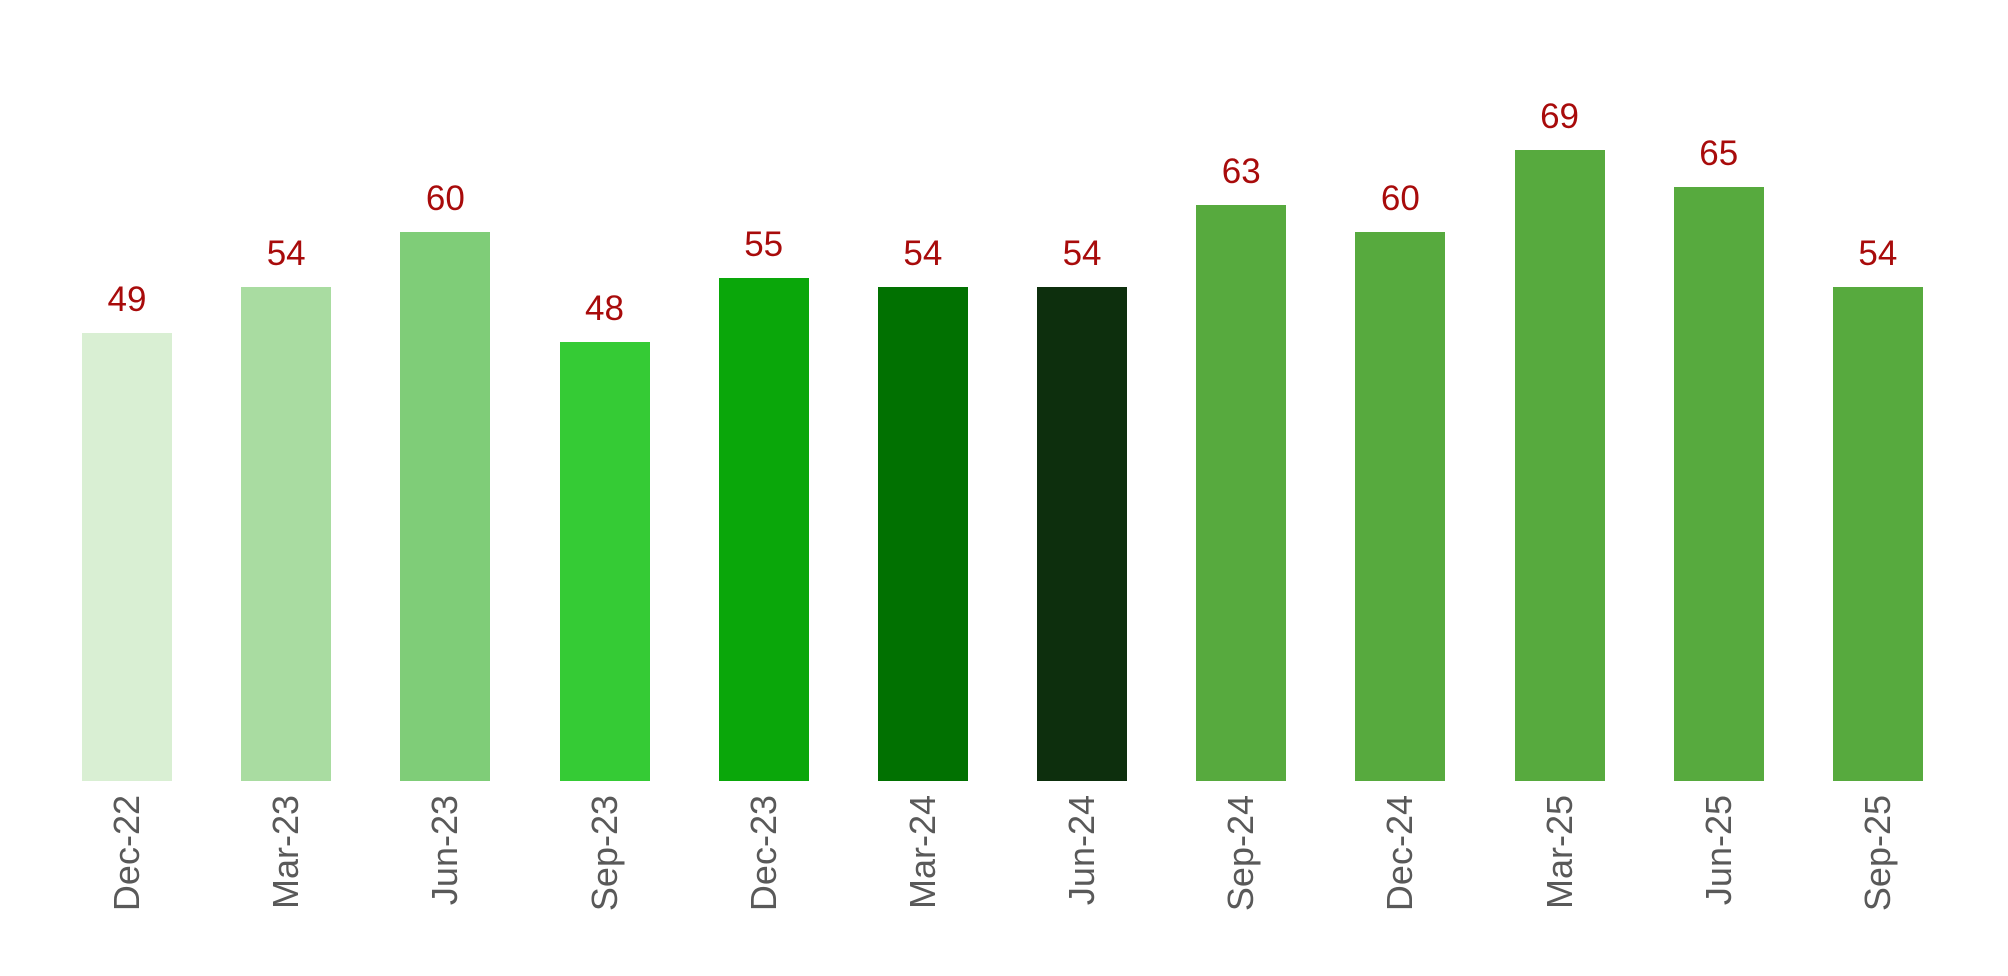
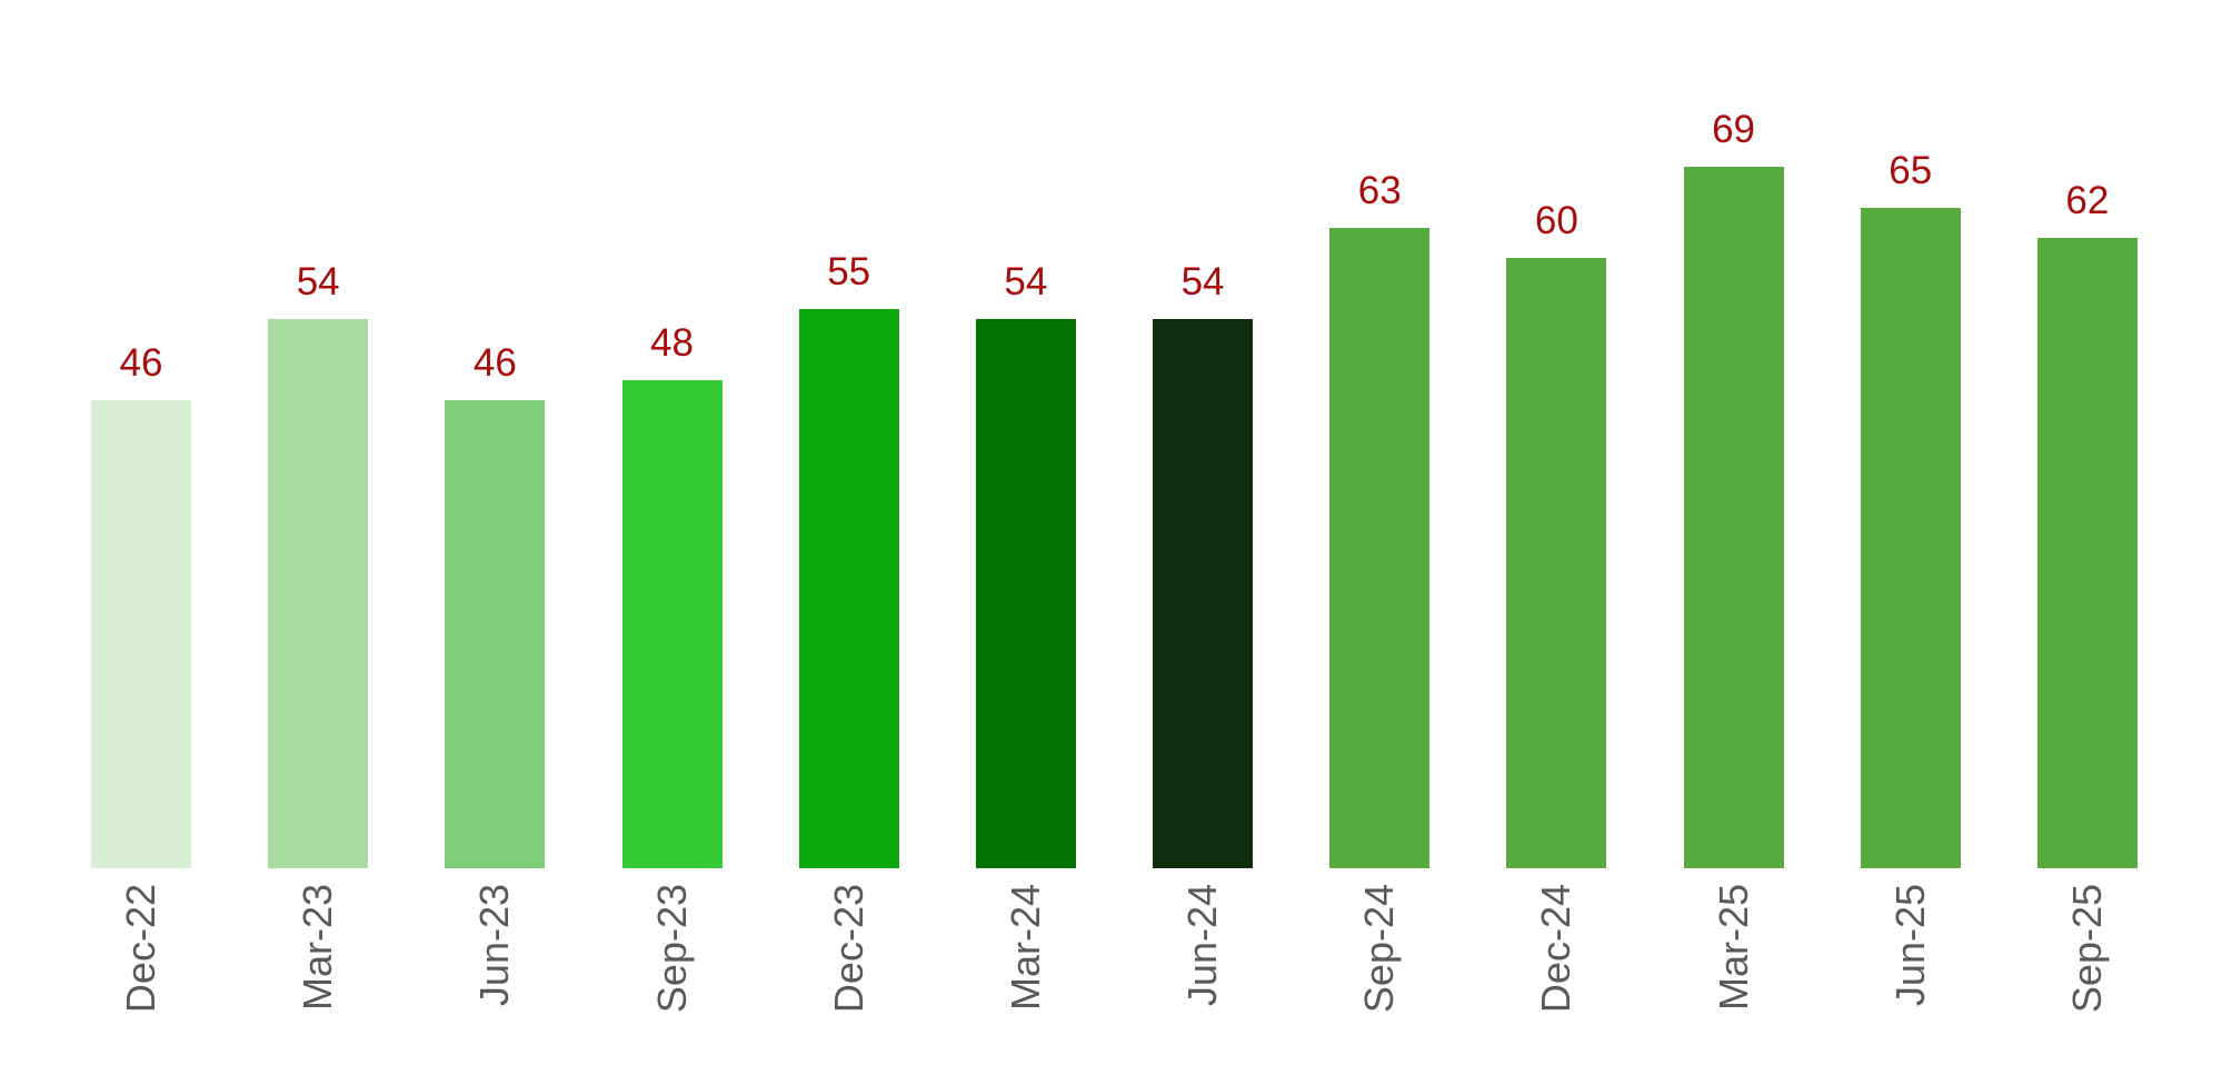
Dec-22: 49 -> 46
Jun-23: 60 -> 46
Sep-25: 54 -> 62
